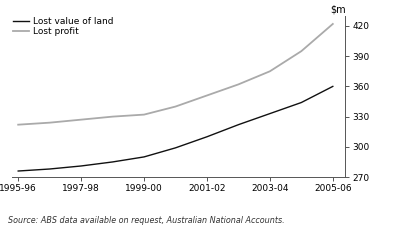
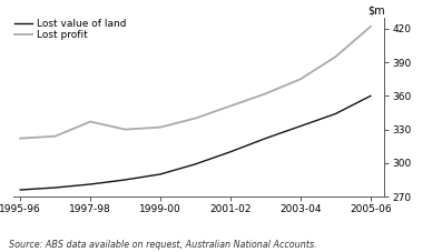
Lost profit/1997-98: 327 -> 337
